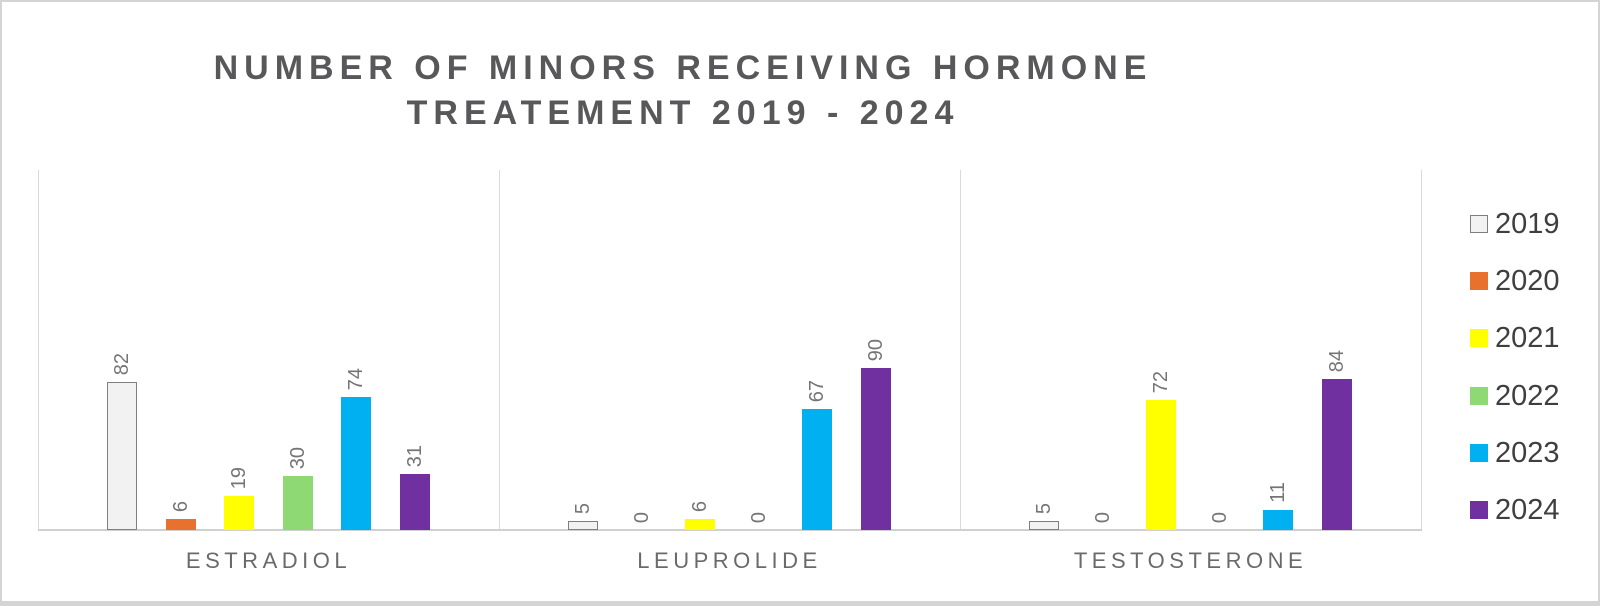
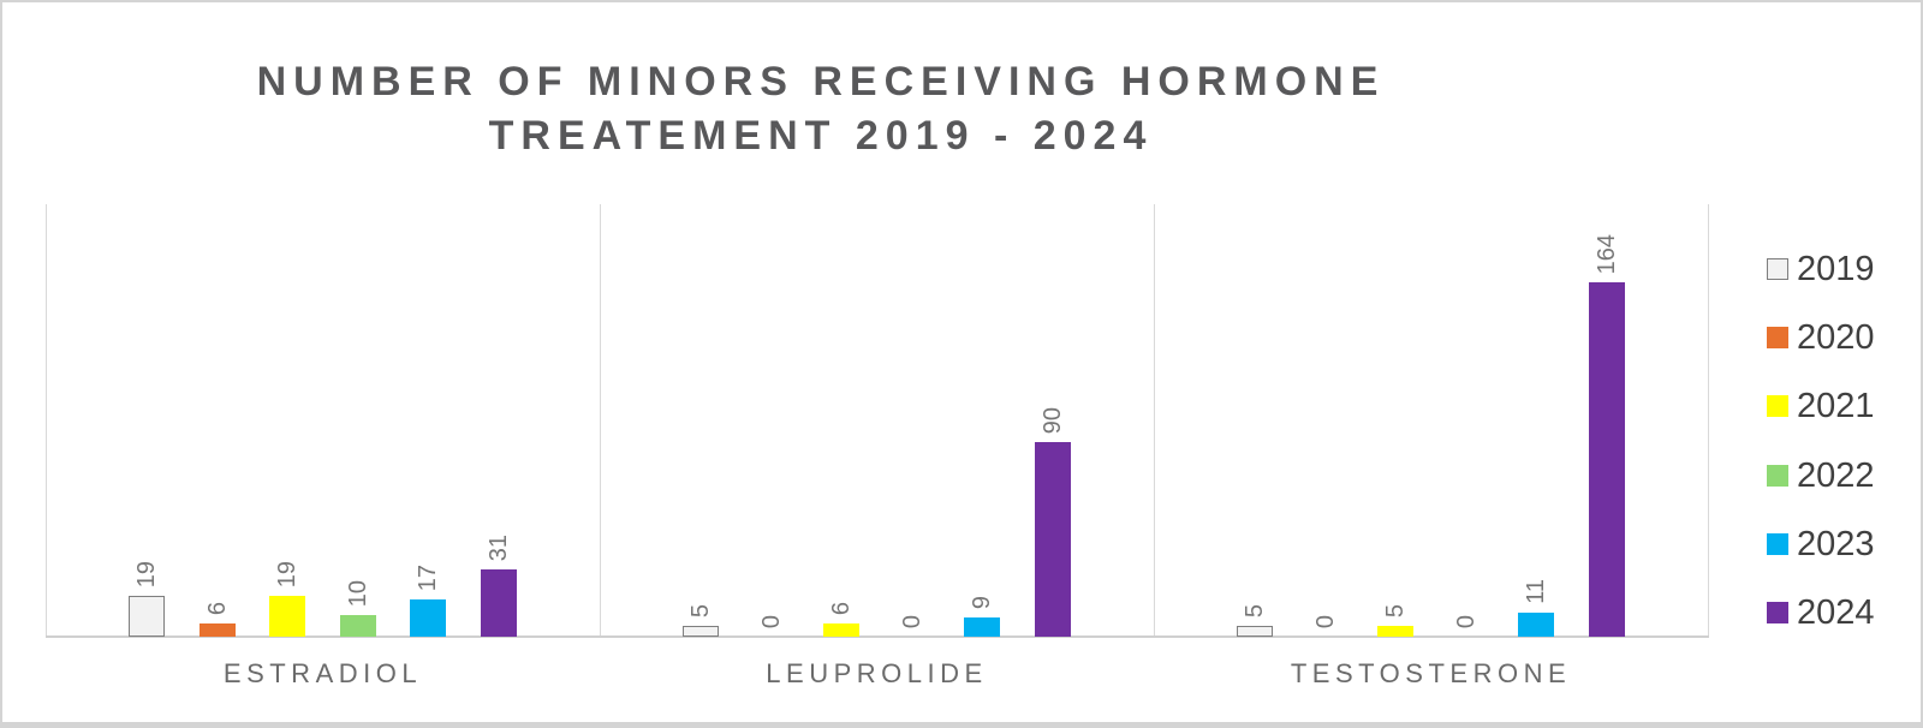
2019/ESTRADIOL: 82 -> 19
2022/ESTRADIOL: 30 -> 10
2023/ESTRADIOL: 74 -> 17
2023/LEUPROLIDE: 67 -> 9
2021/TESTOSTERONE: 72 -> 5
2024/TESTOSTERONE: 84 -> 164
